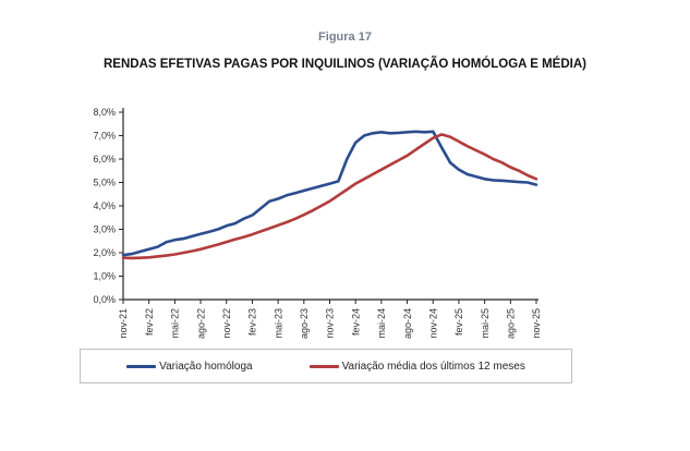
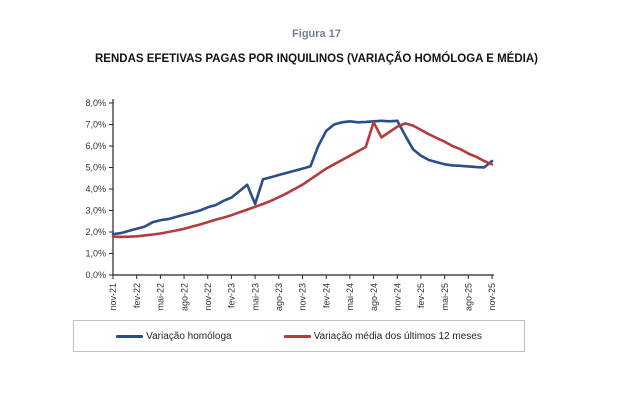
Variação homóloga/mai-23: 4,3% -> 3,3%
Variação média dos últimos 12 meses/ago-24: 6,2% -> 7,1%
Variação homóloga/nov-25: 4,9% -> 5,3%
